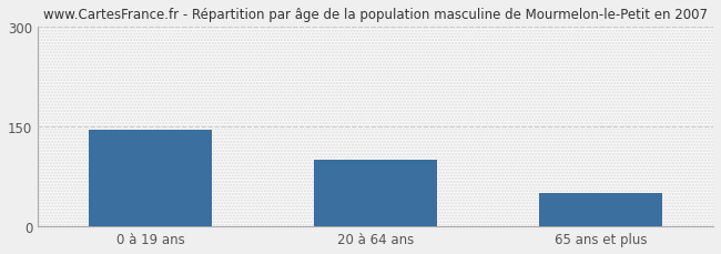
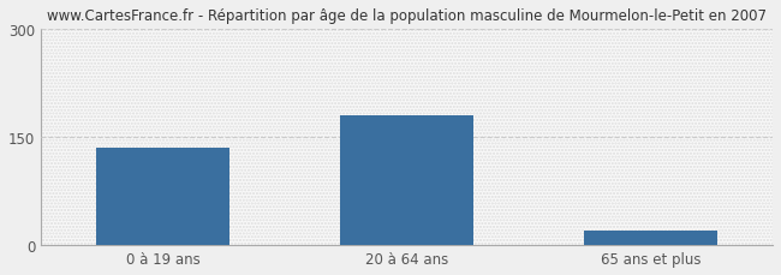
0 à 19 ans: 146 -> 135
20 à 64 ans: 100 -> 181
65 ans et plus: 50 -> 20
